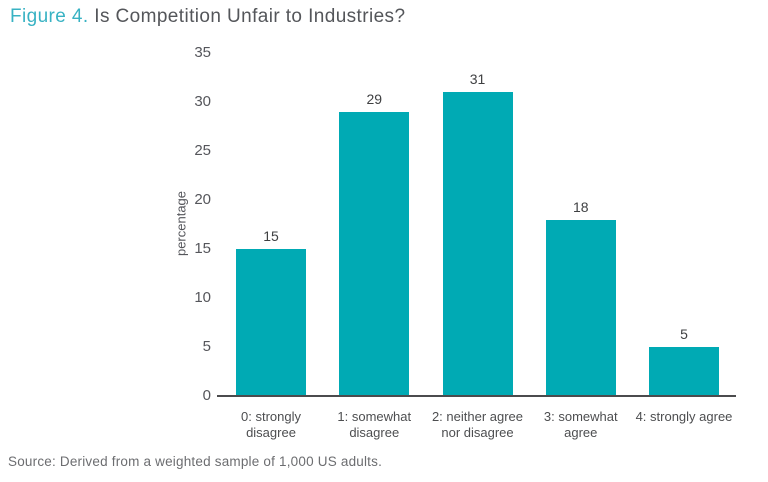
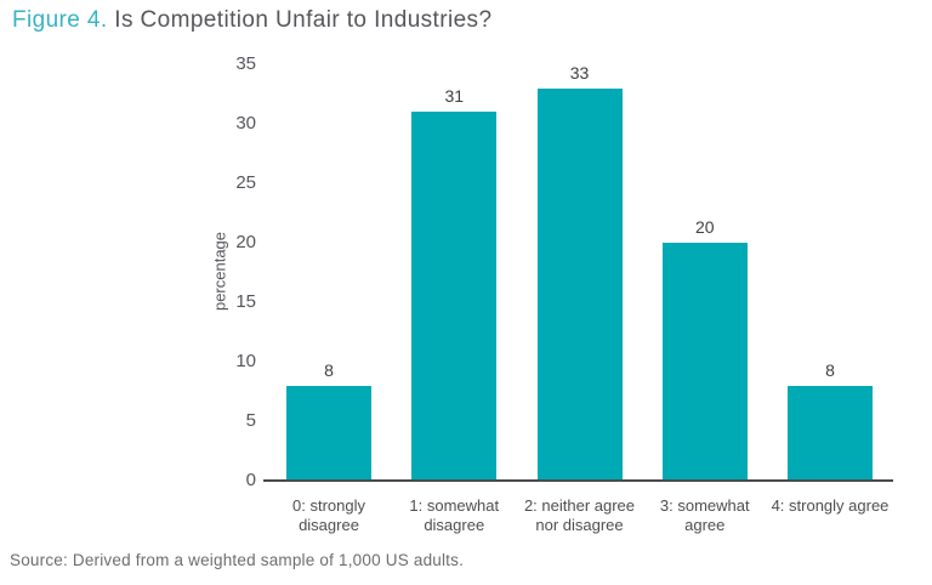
0: strongly disagree: 15 -> 8
1: somewhat disagree: 29 -> 31
2: neither agree nor disagree: 31 -> 33
3: somewhat agree: 18 -> 20
4: strongly agree: 5 -> 8
